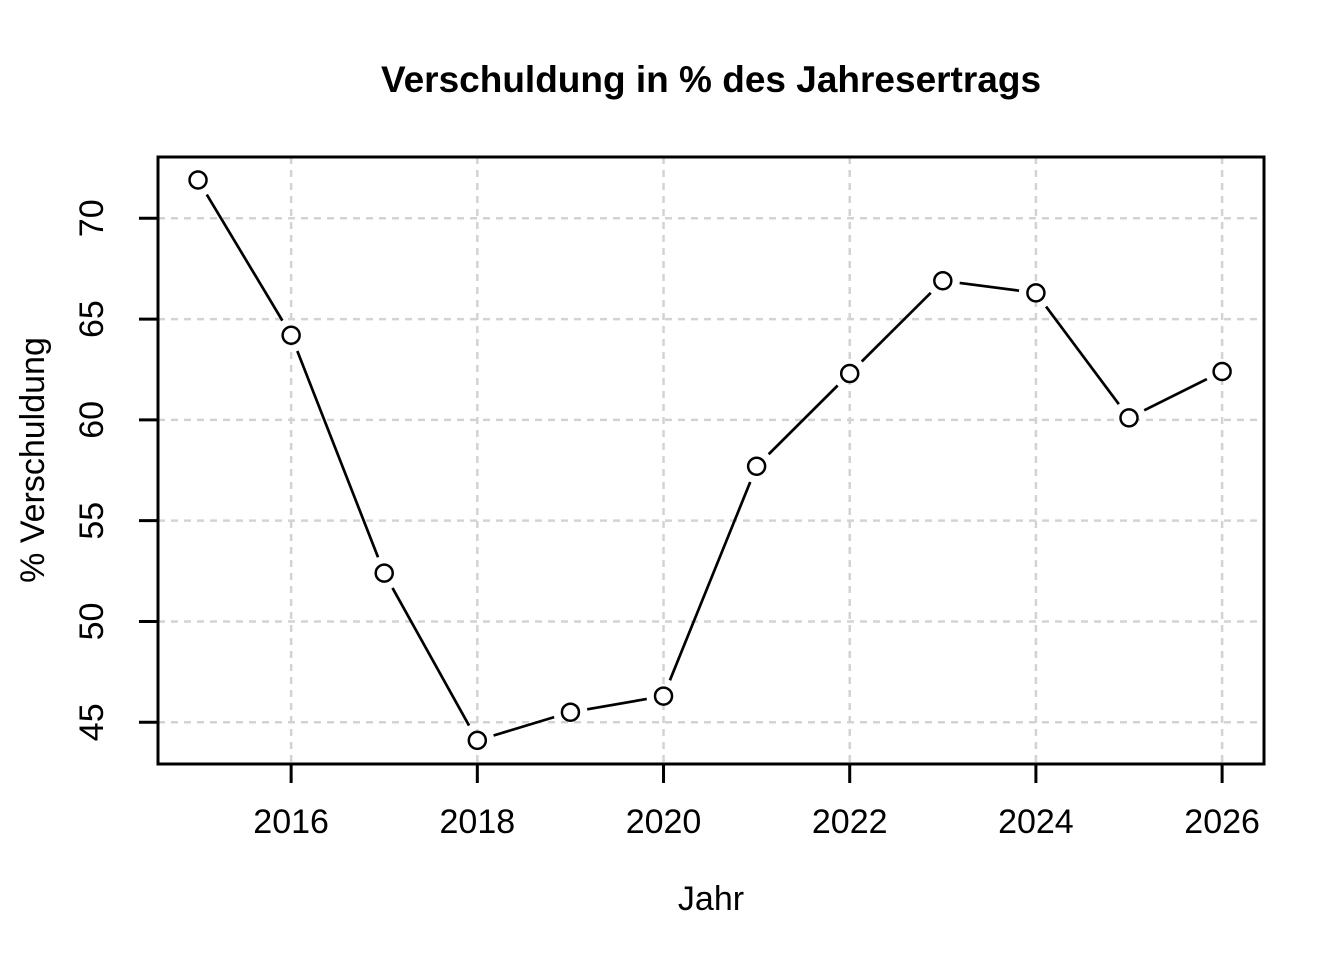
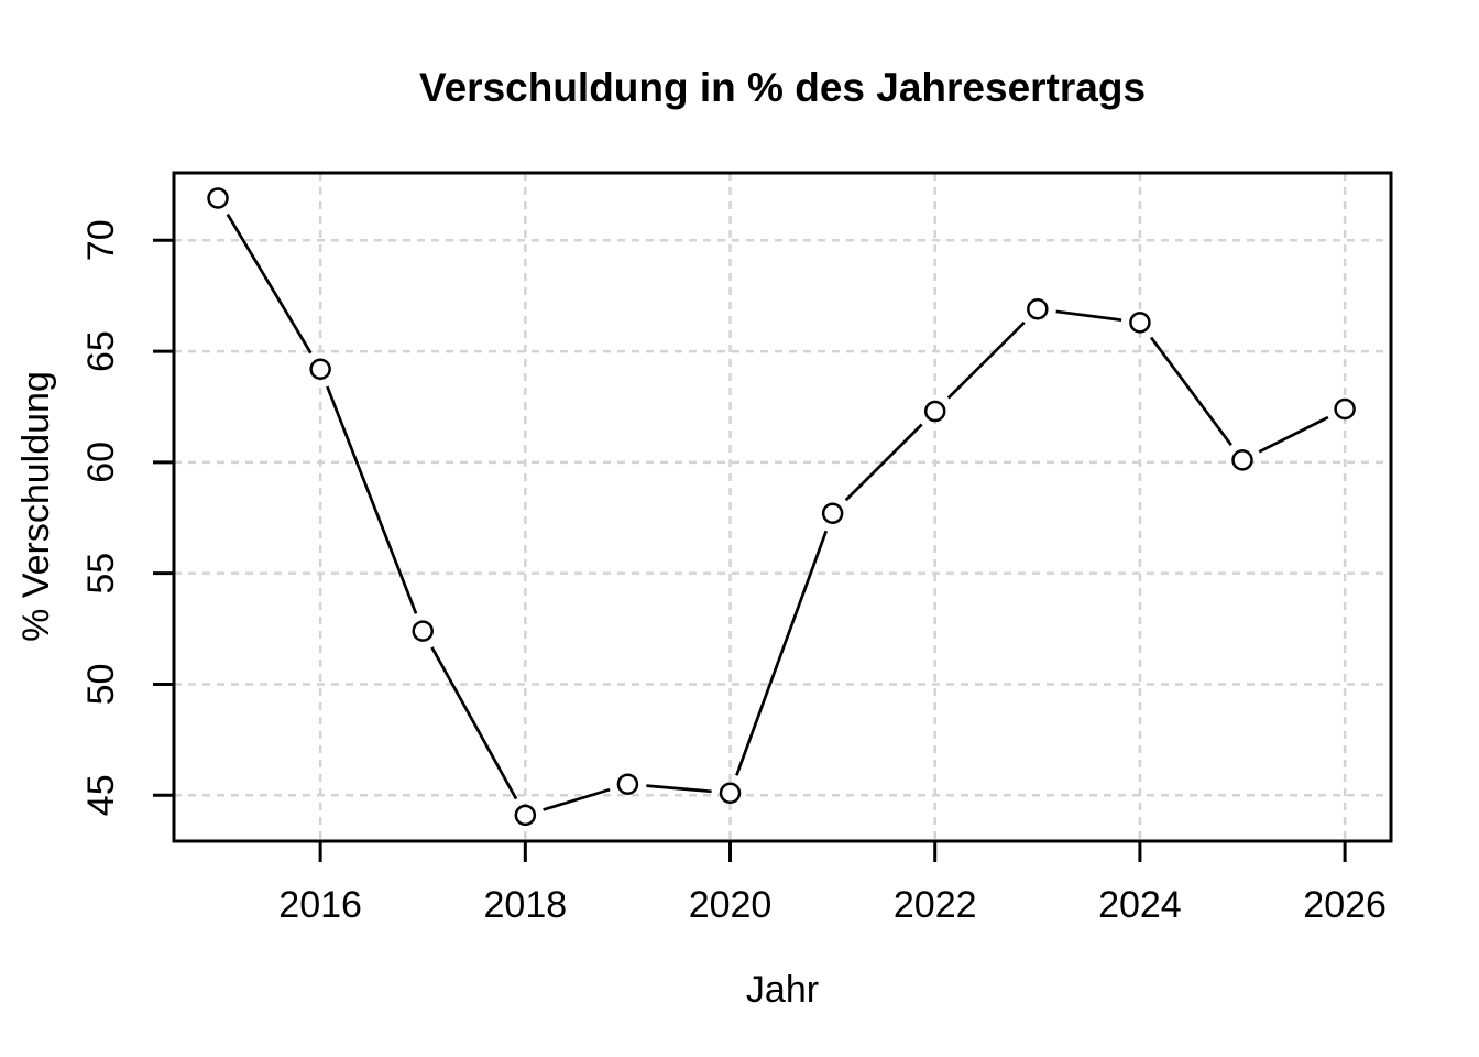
2020: 46.3 -> 45.1
